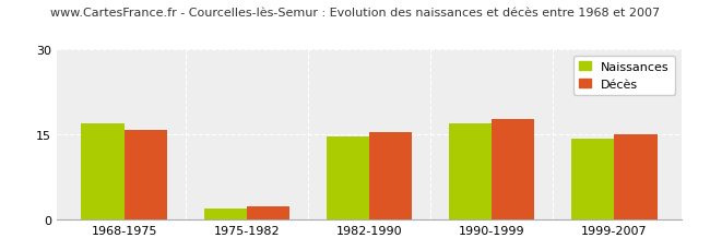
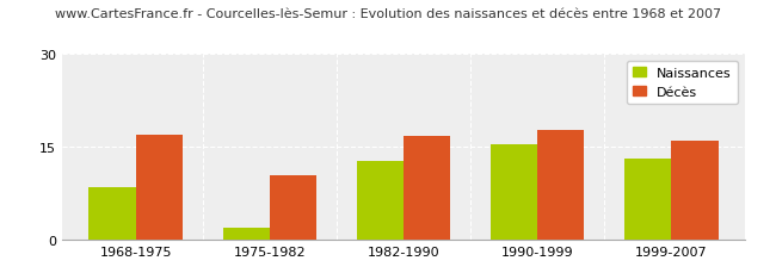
Naissances/1968-1975: 17.0 -> 8.6
Décès/1968-1975: 15.9 -> 17.0
Décès/1975-1982: 2.3 -> 10.4
Naissances/1982-1990: 14.7 -> 12.8
Décès/1982-1990: 15.5 -> 16.8
Naissances/1990-1999: 17.0 -> 15.4
Naissances/1999-2007: 14.3 -> 13.2
Décès/1999-2007: 15.0 -> 16.0
